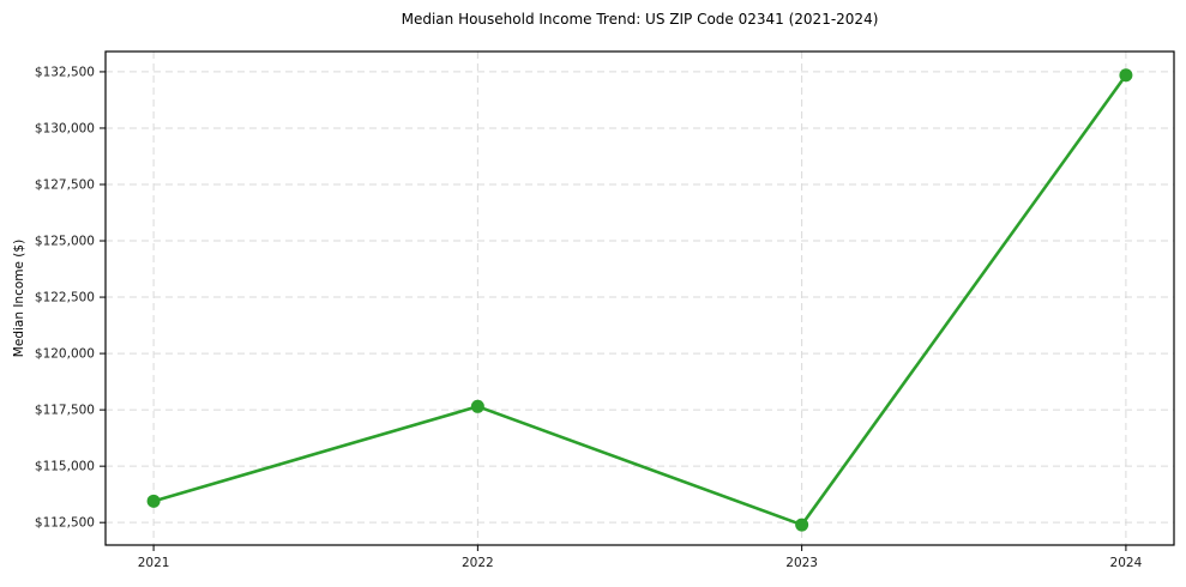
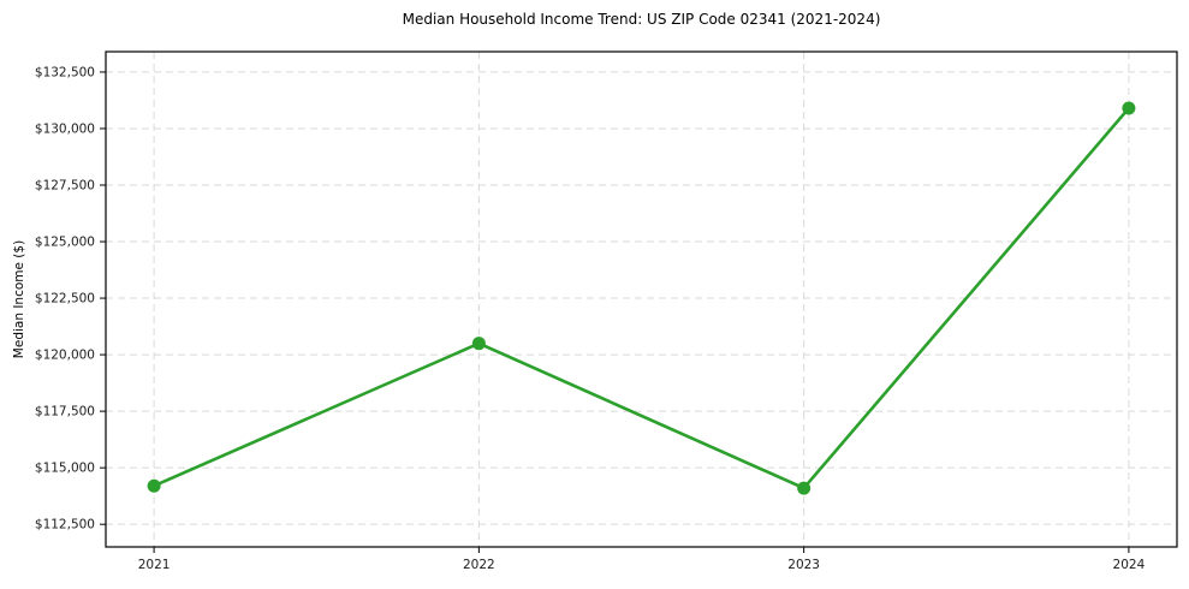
2021: $113400 -> $114200
2022: $117600 -> $120500
2023: $112400 -> $114100
2024: $132400 -> $130900
